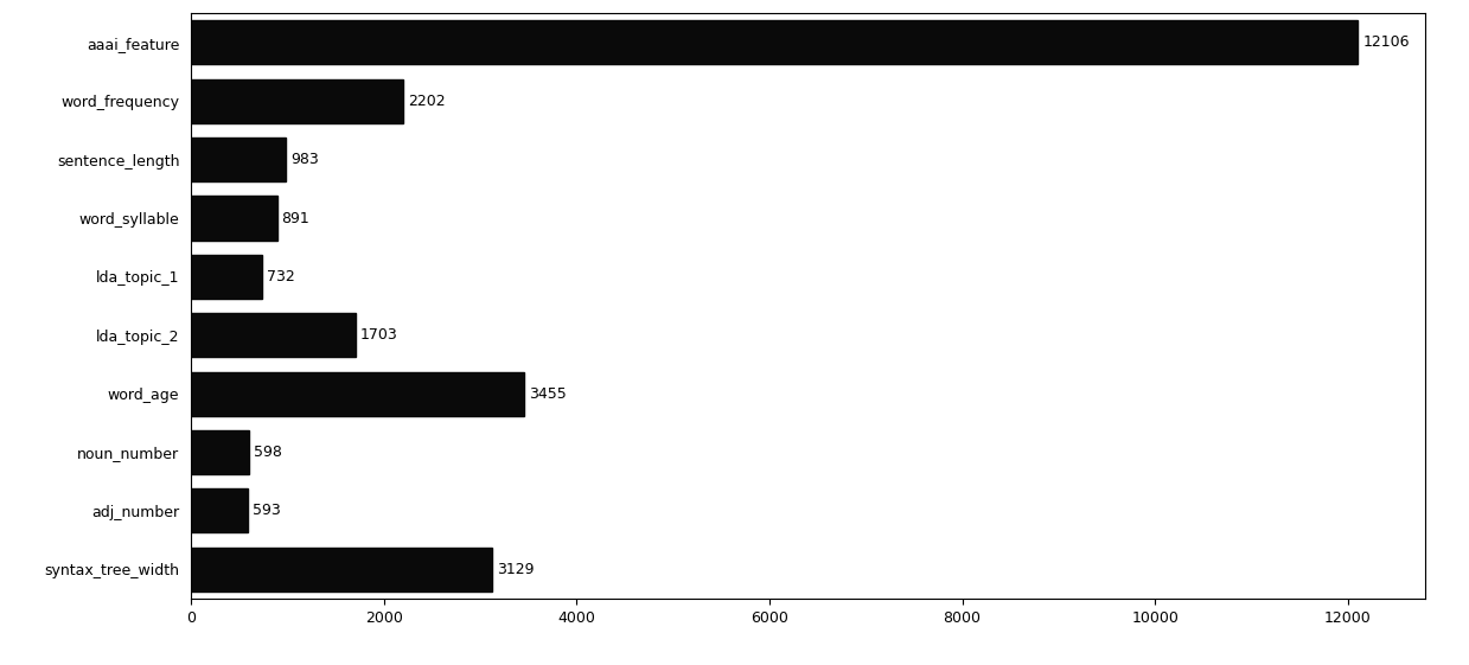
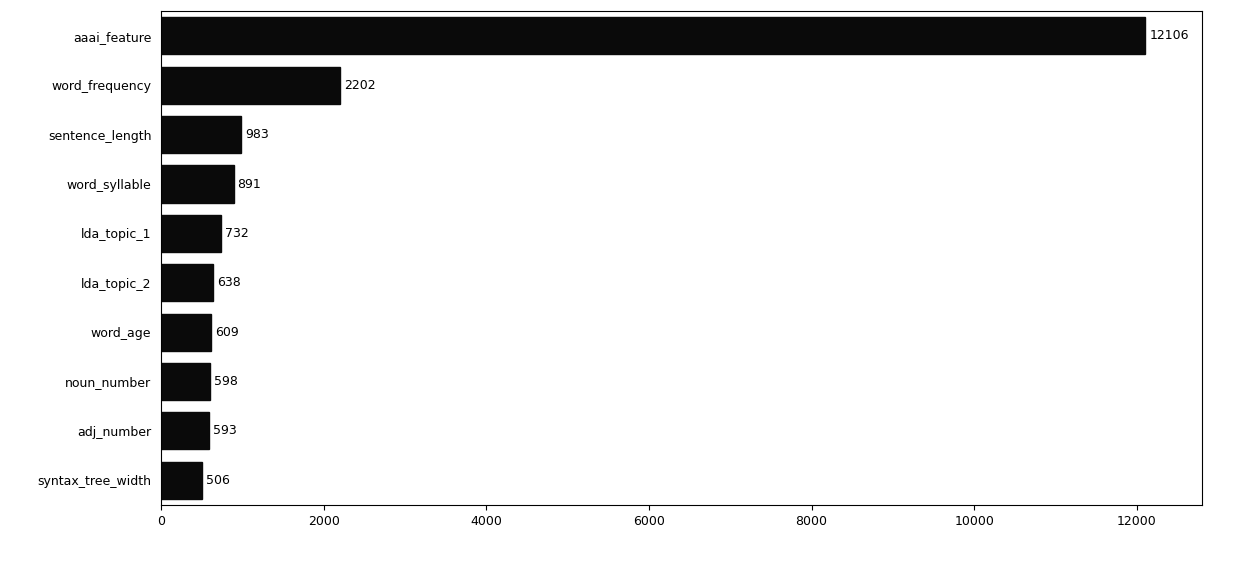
lda_topic_2: 1703 -> 638
word_age: 3455 -> 609
syntax_tree_width: 3129 -> 506
